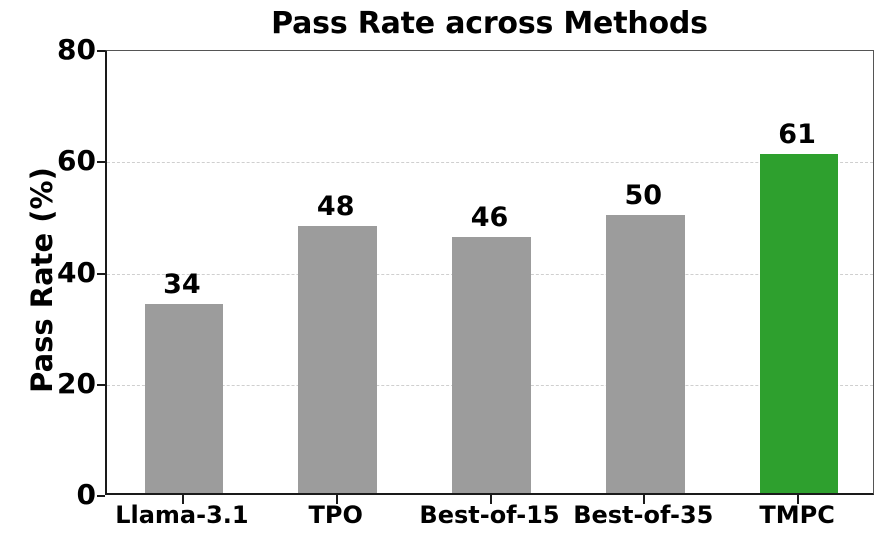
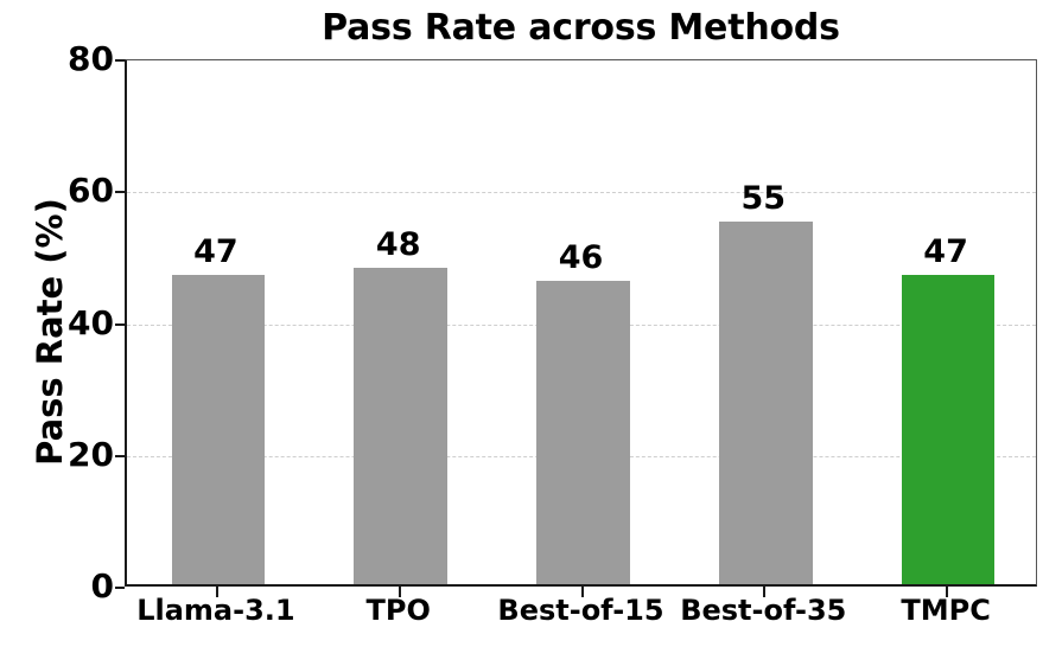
Llama-3.1: 34 -> 47
Best-of-35: 50 -> 55
TMPC: 61 -> 47
